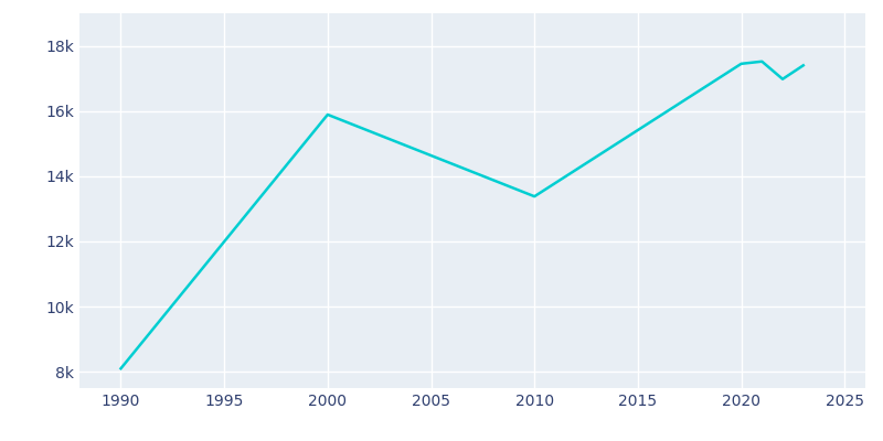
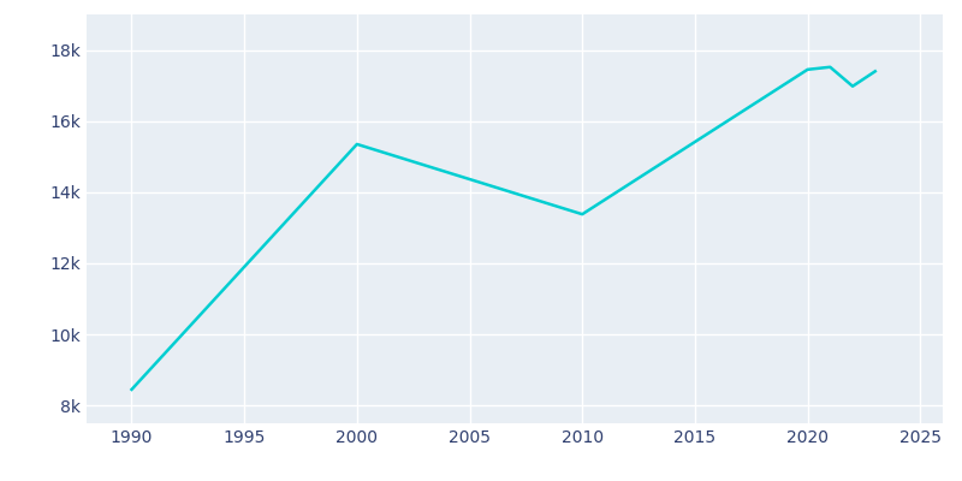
1990: 8.10k -> 8.45k
2000: 15.89k -> 15.35k
